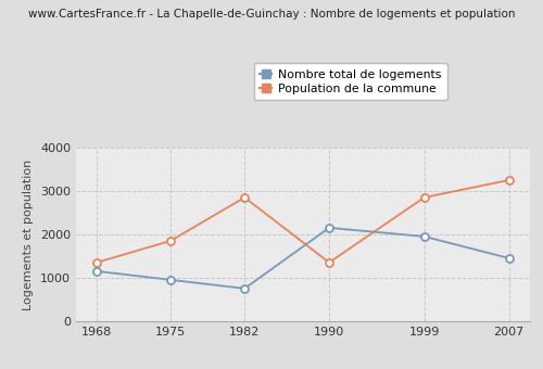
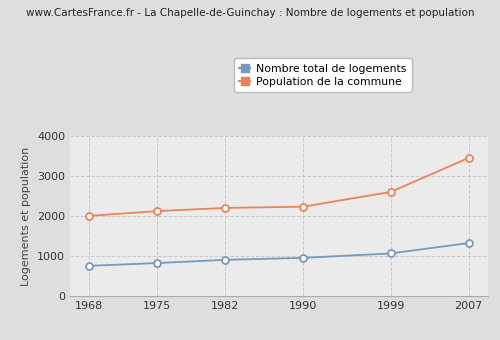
Nombre total de logements/1968: 1150 -> 750
Population de la commune/1968: 1350 -> 2000
Nombre total de logements/1975: 950 -> 820
Population de la commune/1975: 1850 -> 2120
Nombre total de logements/1982: 750 -> 900
Population de la commune/1982: 2850 -> 2200
Nombre total de logements/1990: 2150 -> 950
Population de la commune/1990: 1350 -> 2230
Nombre total de logements/1999: 1950 -> 1060
Population de la commune/1999: 2850 -> 2600
Nombre total de logements/2007: 1450 -> 1320
Population de la commune/2007: 3250 -> 3450
